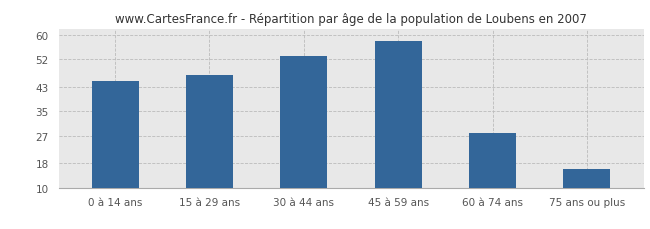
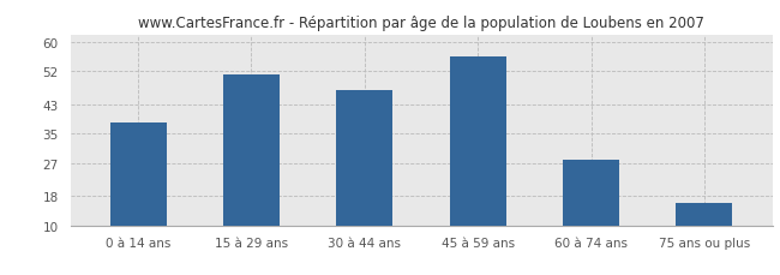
0 à 14 ans: 45 -> 38
15 à 29 ans: 47 -> 51
30 à 44 ans: 53 -> 47
45 à 59 ans: 58 -> 56
